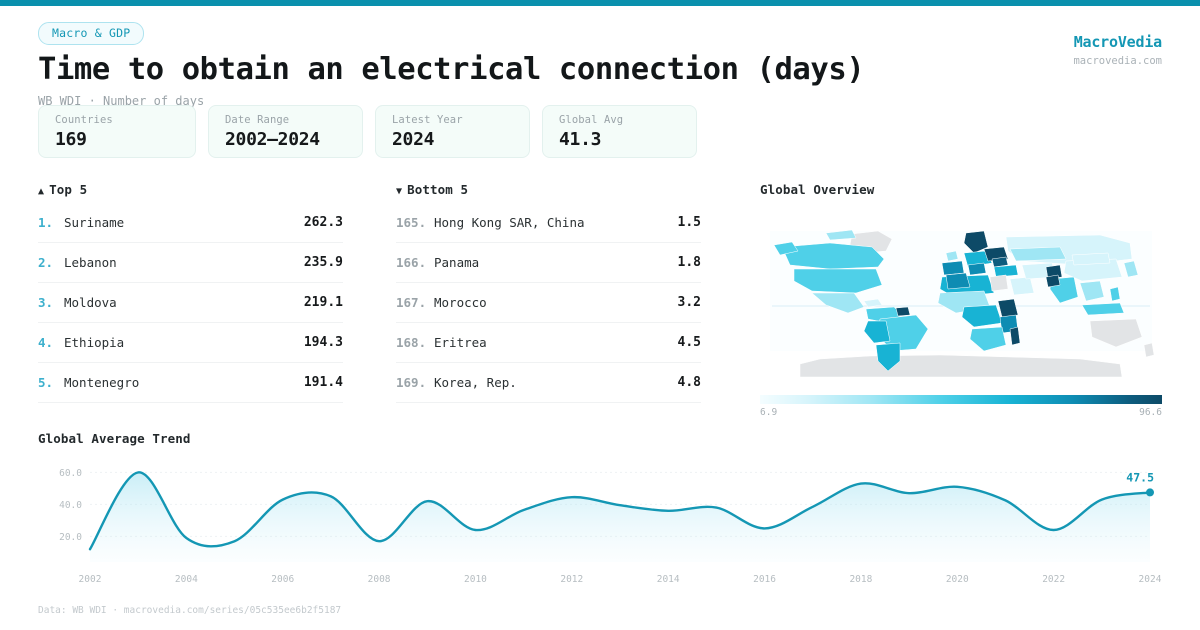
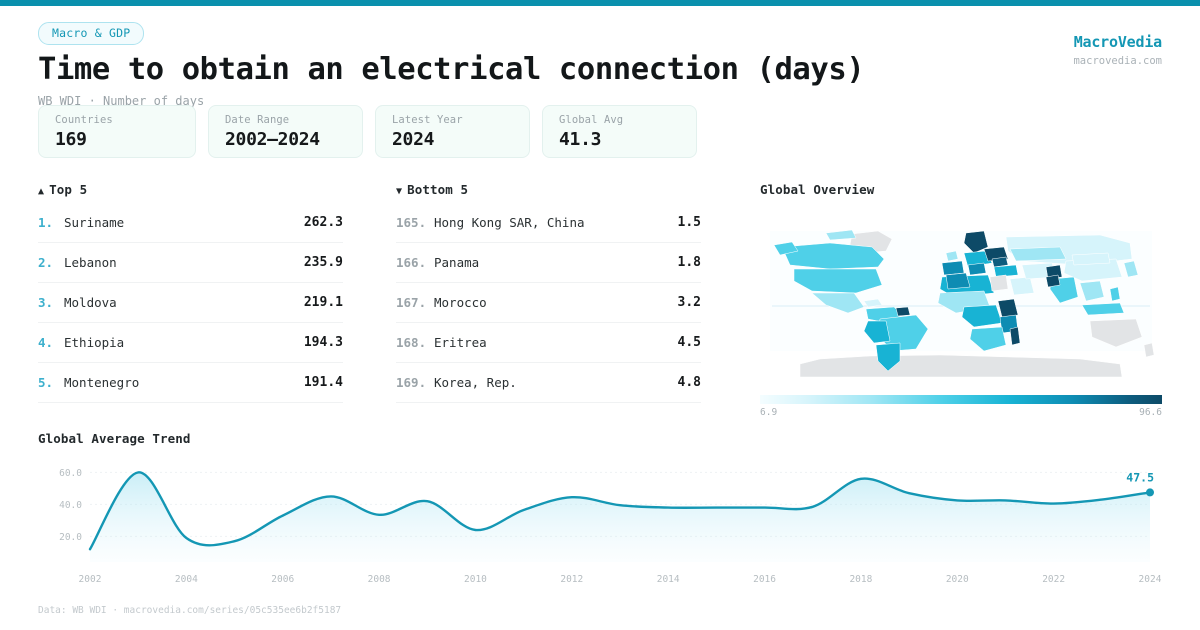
2006: 43 -> 33
2008: 17 -> 34
2014: 36 -> 38
2016: 25 -> 38
2018: 53 -> 56
2020: 51 -> 42
2022: 24 -> 40
